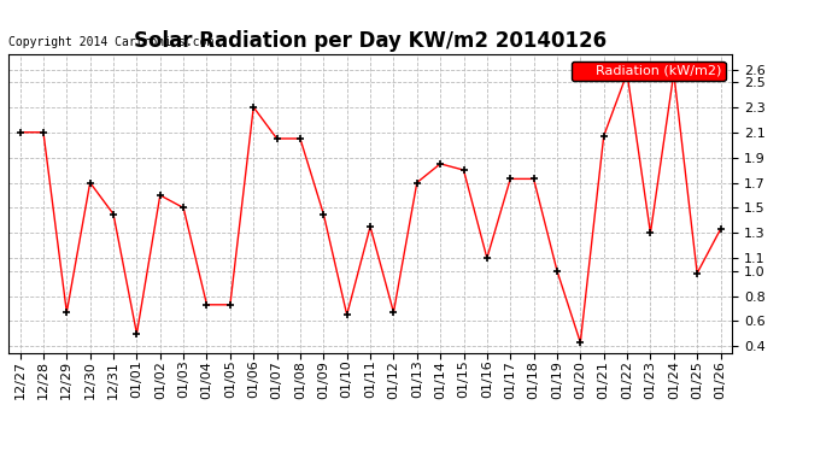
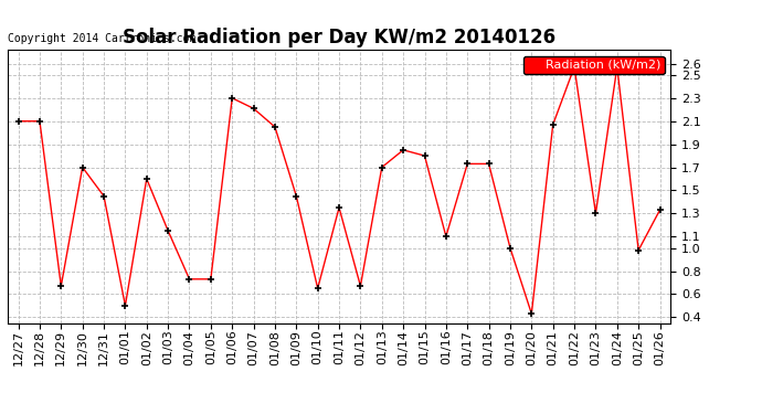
01/03: 1.50 -> 1.15
01/07: 2.05 -> 2.21
